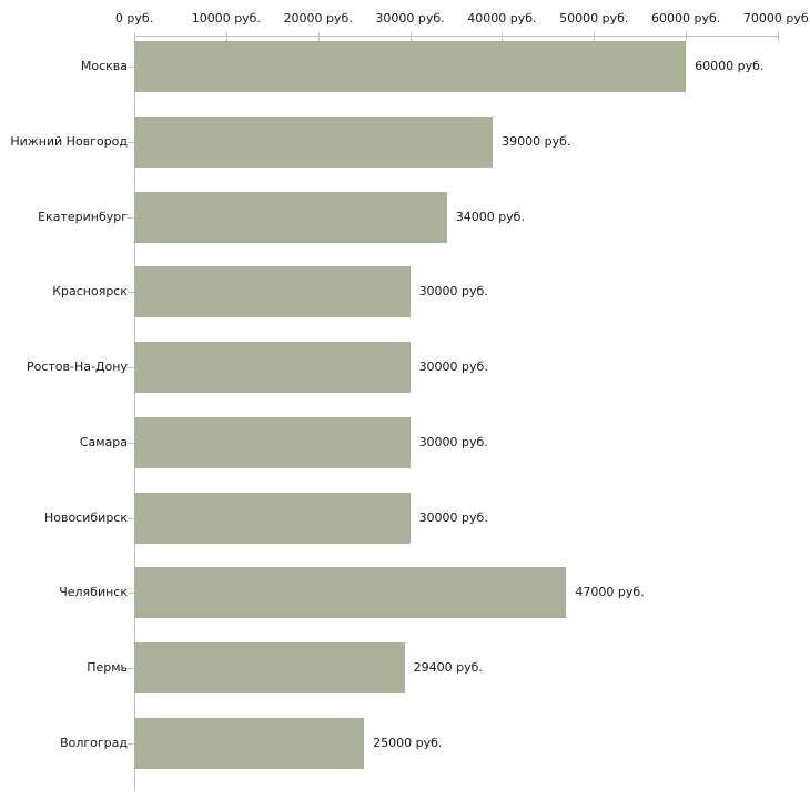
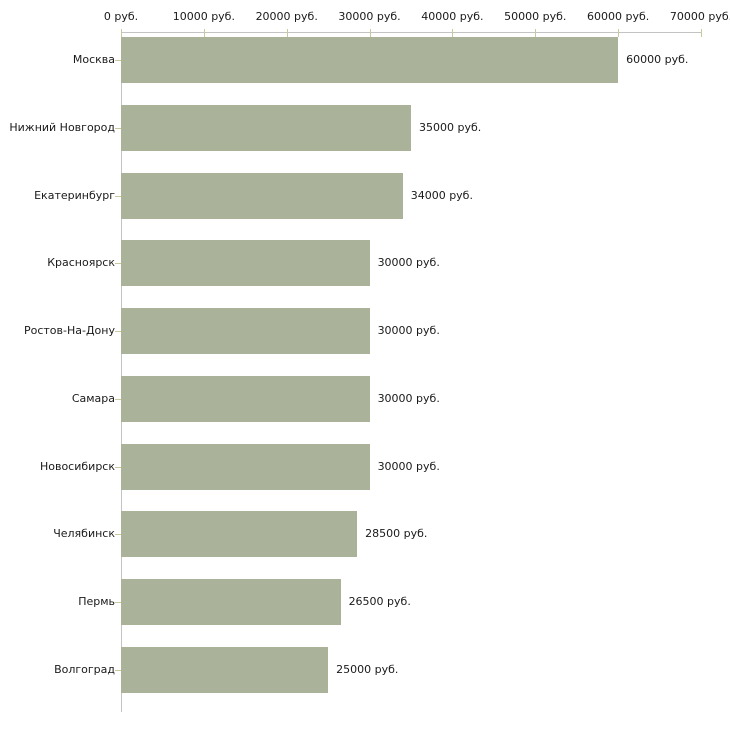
Нижний Новгород: 39000 -> 35000
Челябинск: 47000 -> 28500
Пермь: 29400 -> 26500
